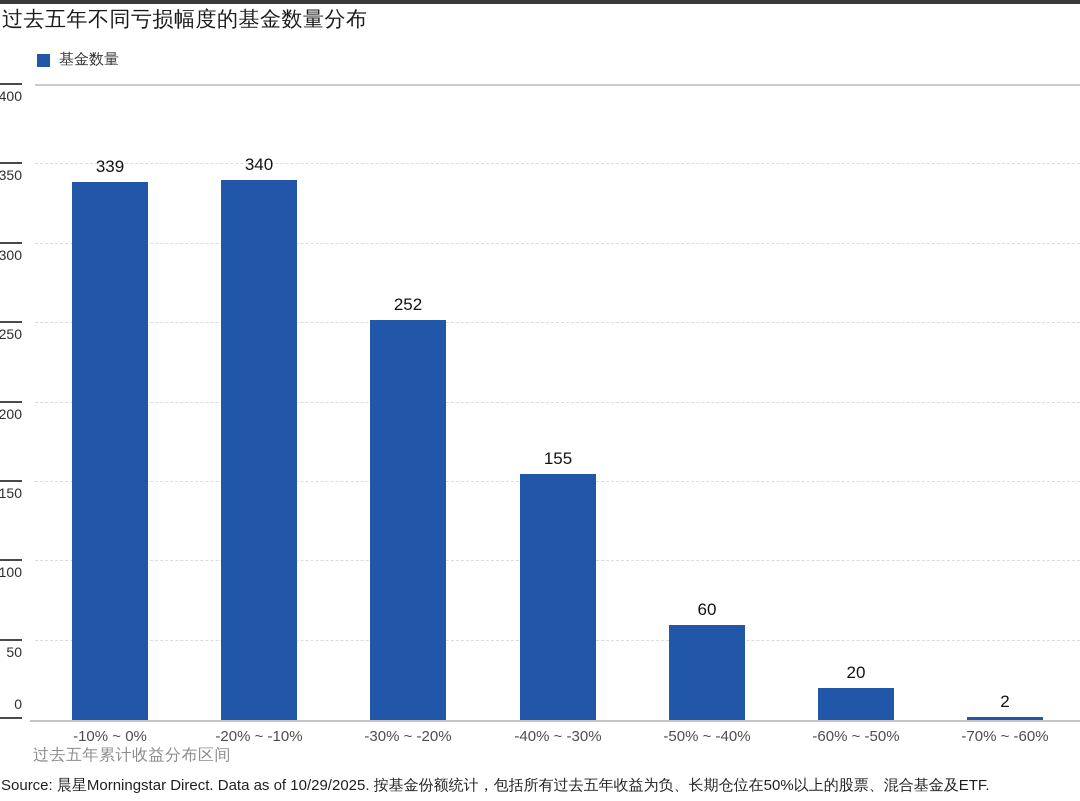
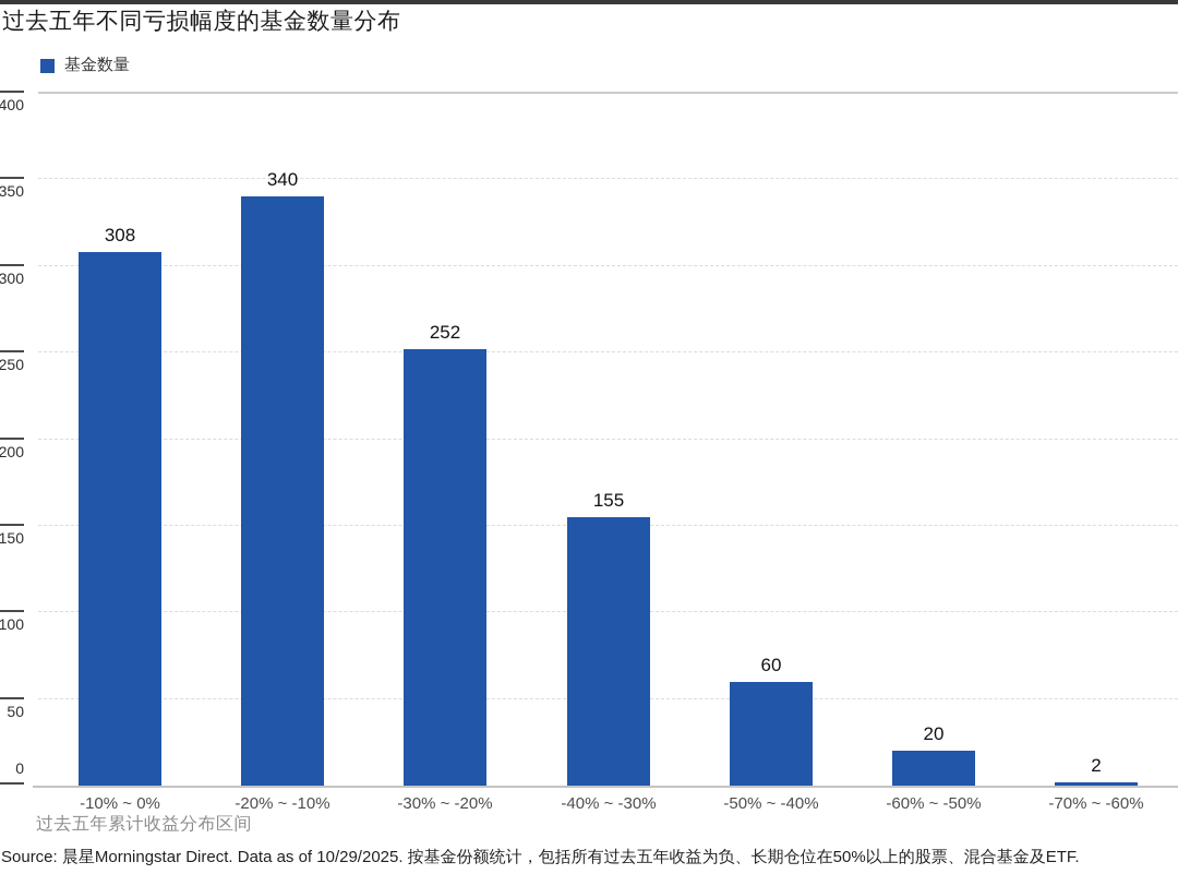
-10% ~ 0%: 339 -> 308
